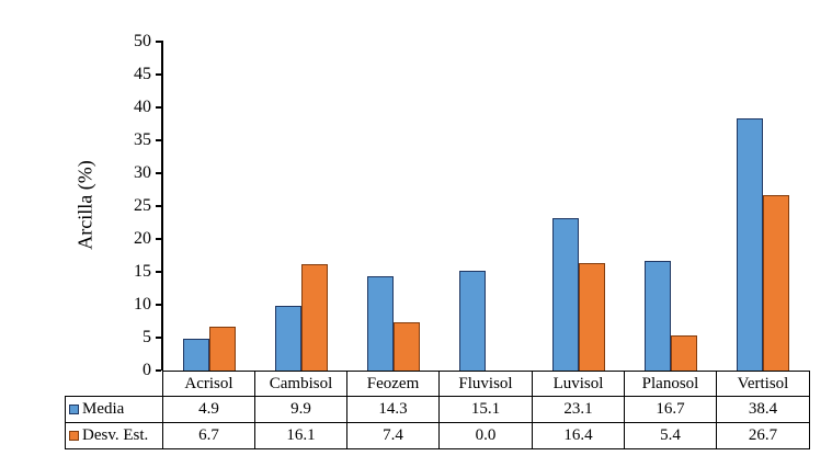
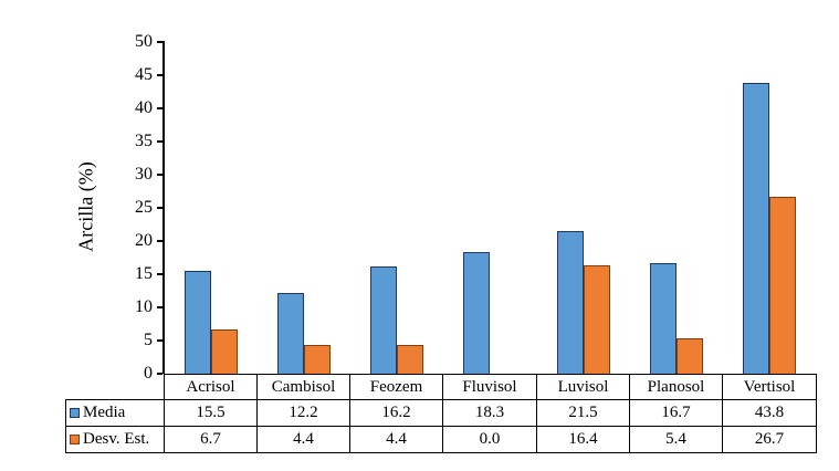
Media/Acrisol: 4.9 -> 15.5
Media/Cambisol: 9.9 -> 12.2
Desv. Est./Cambisol: 16.1 -> 4.4
Media/Feozem: 14.3 -> 16.2
Desv. Est./Feozem: 7.4 -> 4.4
Media/Fluvisol: 15.1 -> 18.3
Media/Luvisol: 23.1 -> 21.5
Media/Vertisol: 38.4 -> 43.8
